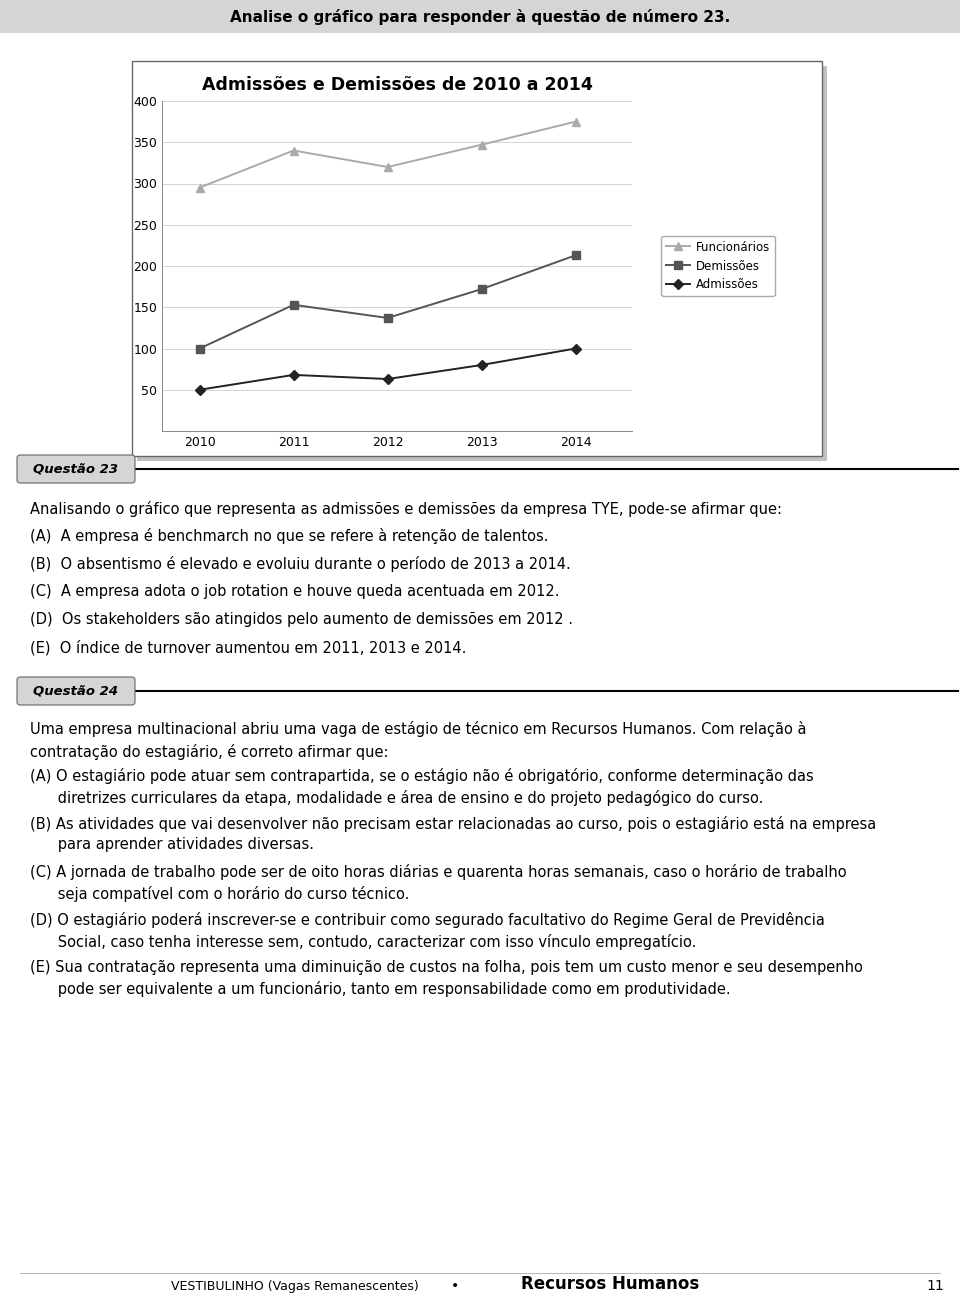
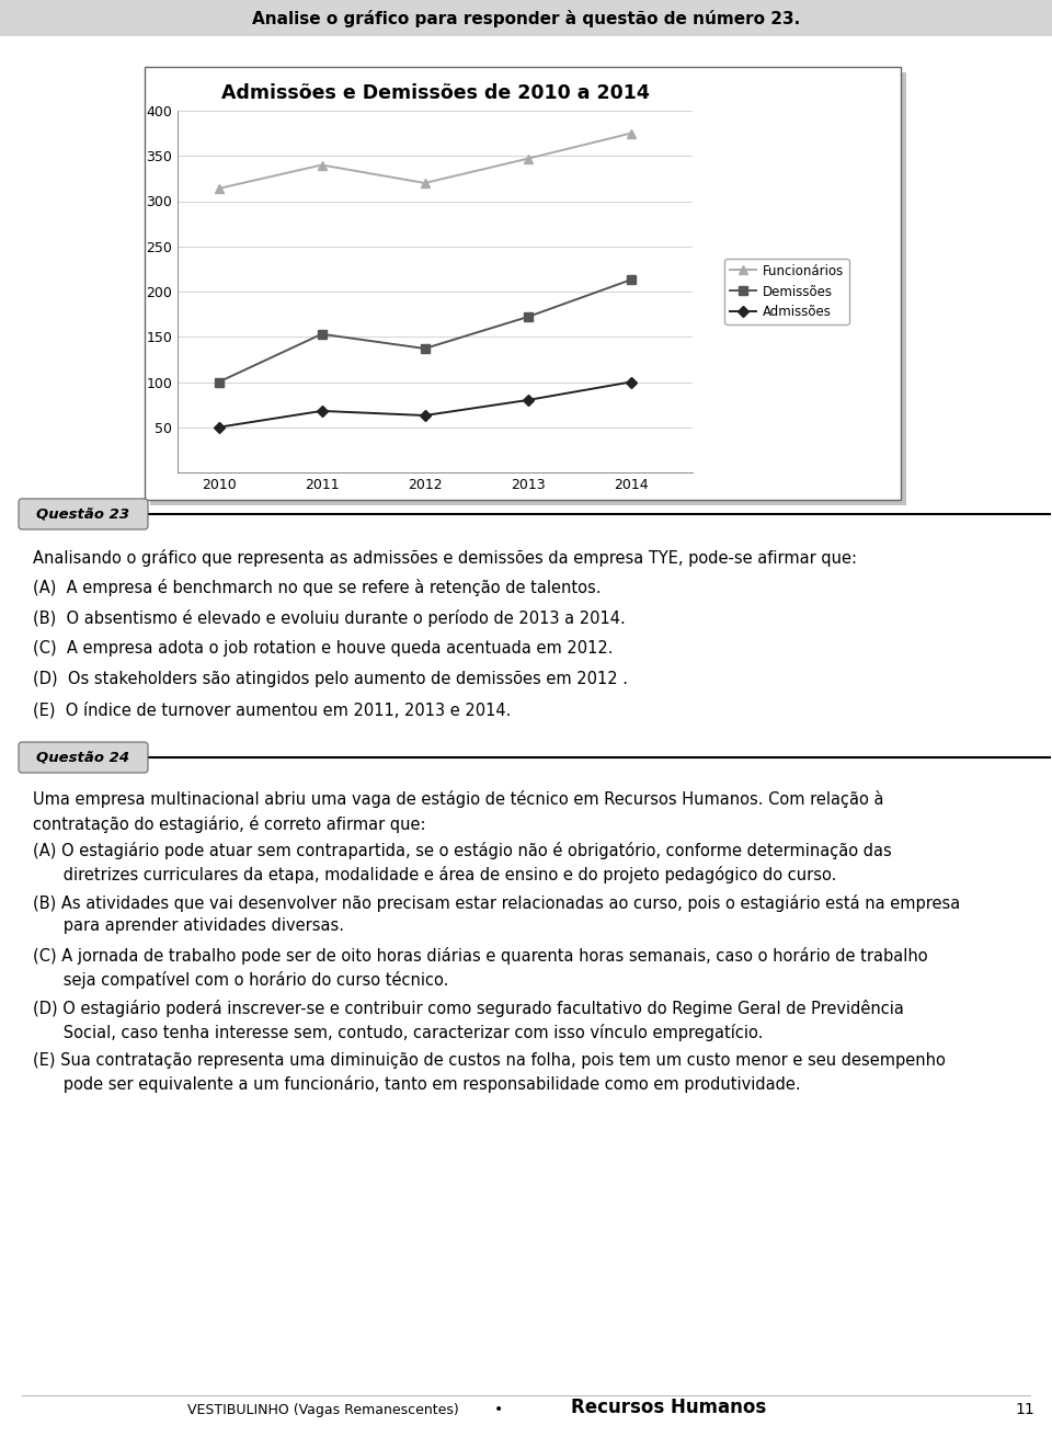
Funcionários/2010: 295 -> 314
